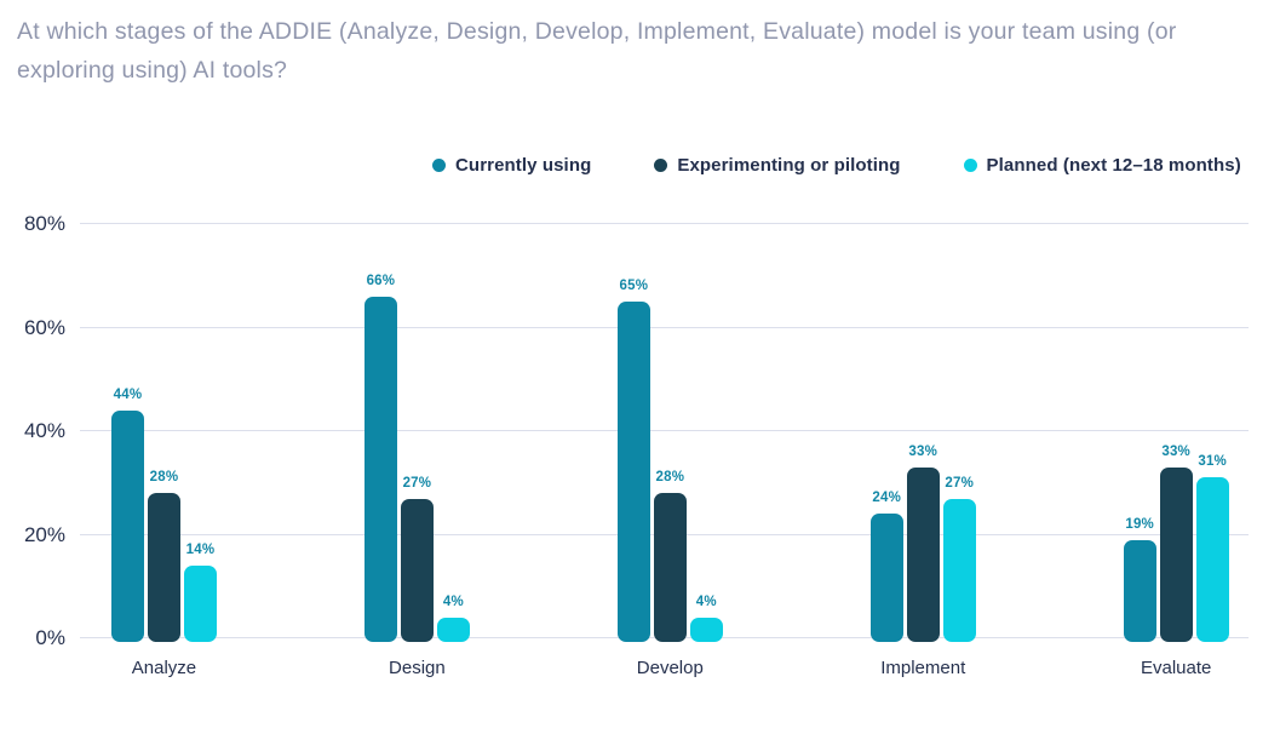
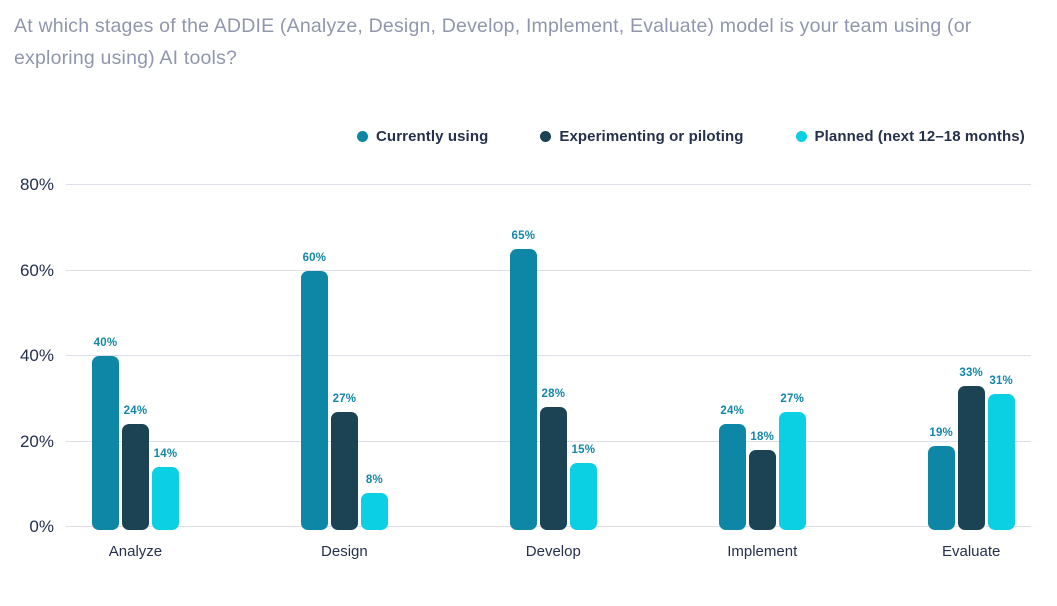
Currently using/Analyze: 44% -> 40%
Experimenting or piloting/Analyze: 28% -> 24%
Currently using/Design: 66% -> 60%
Planned (next 12–18 months)/Design: 4% -> 8%
Planned (next 12–18 months)/Develop: 4% -> 15%
Experimenting or piloting/Implement: 33% -> 18%
